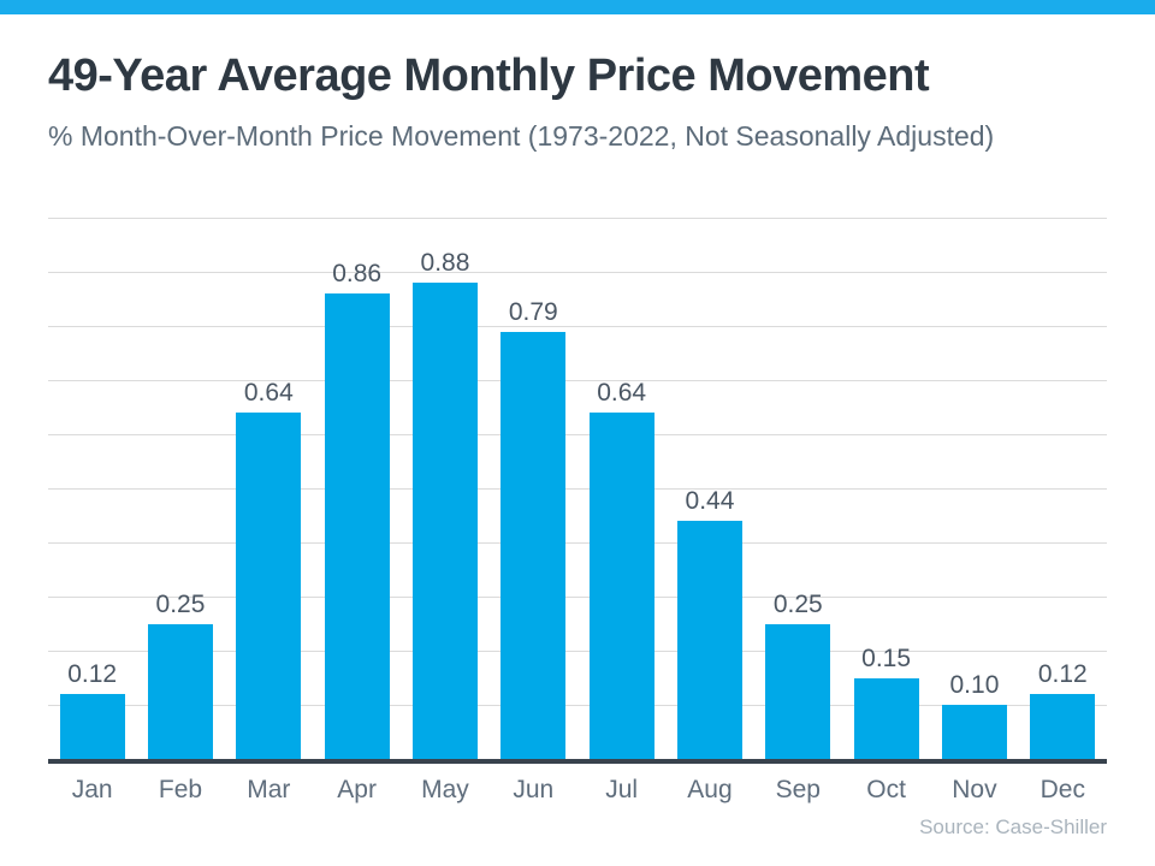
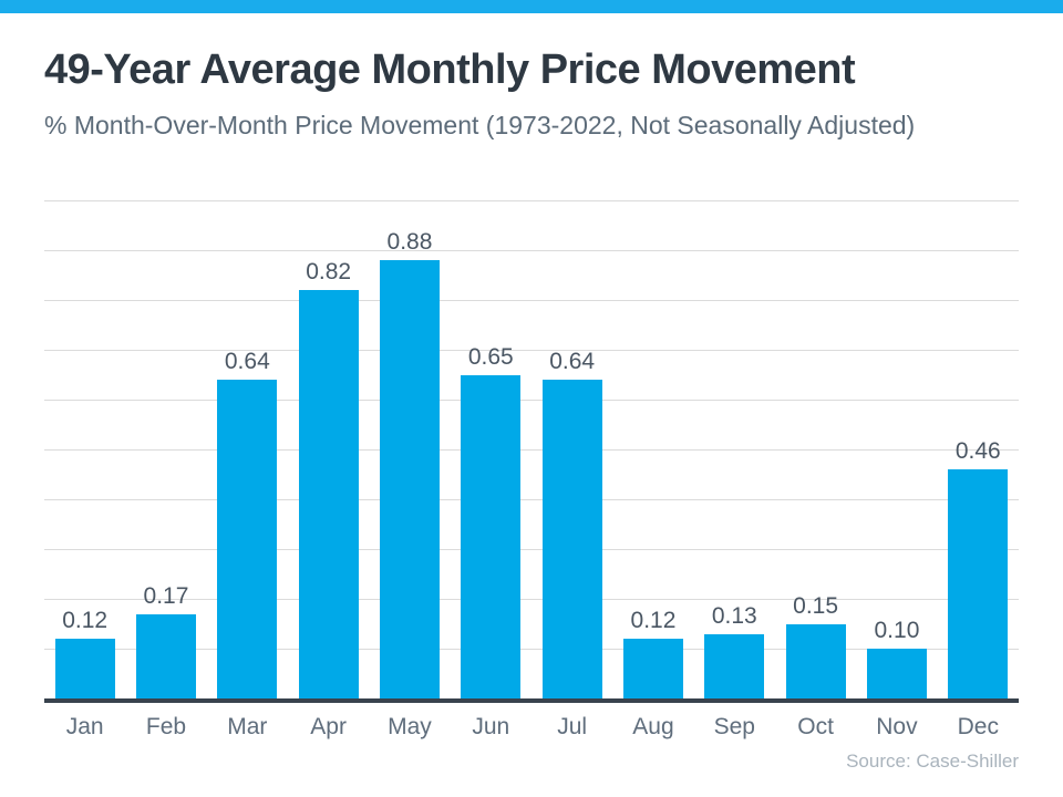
Feb: 0.25 -> 0.17
Apr: 0.86 -> 0.82
Jun: 0.79 -> 0.65
Aug: 0.44 -> 0.12
Sep: 0.25 -> 0.13
Dec: 0.12 -> 0.46
